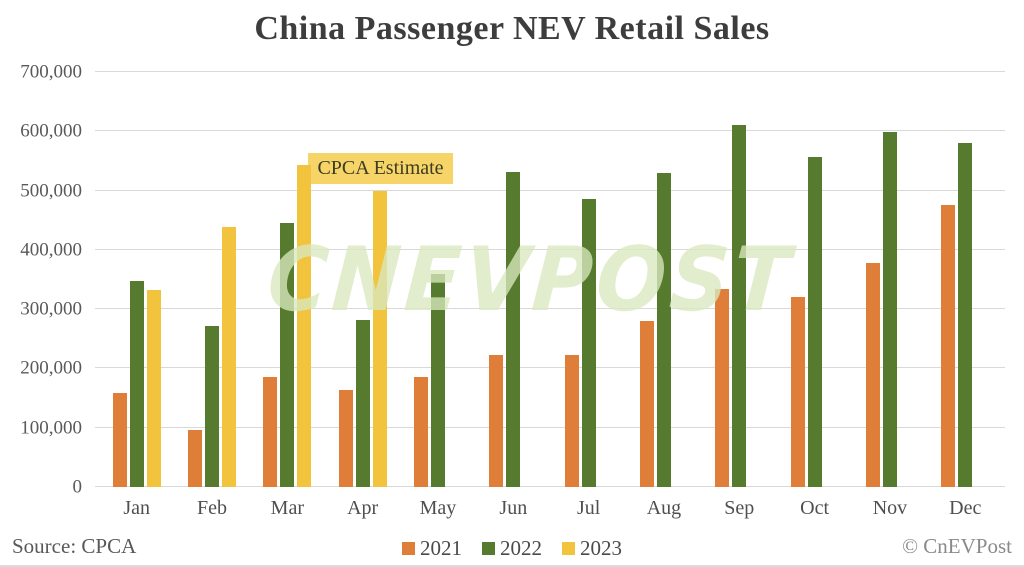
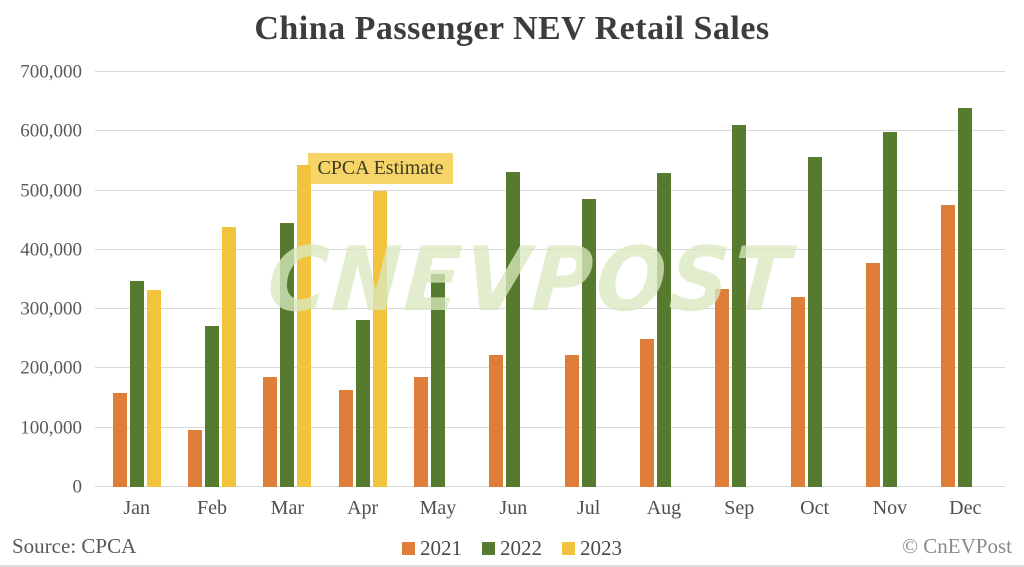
2021/Aug: 280000 -> 250000
2022/Dec: 580000 -> 640000
